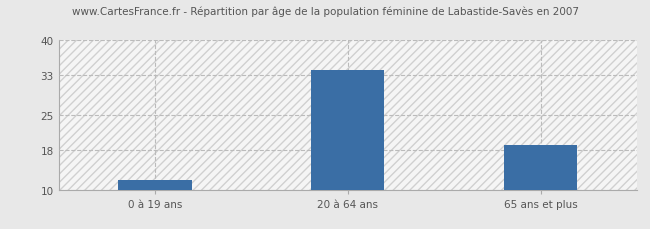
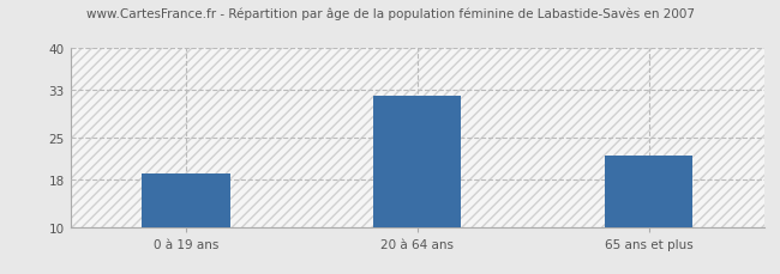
0 à 19 ans: 12 -> 19
20 à 64 ans: 34 -> 32
65 ans et plus: 19 -> 22
